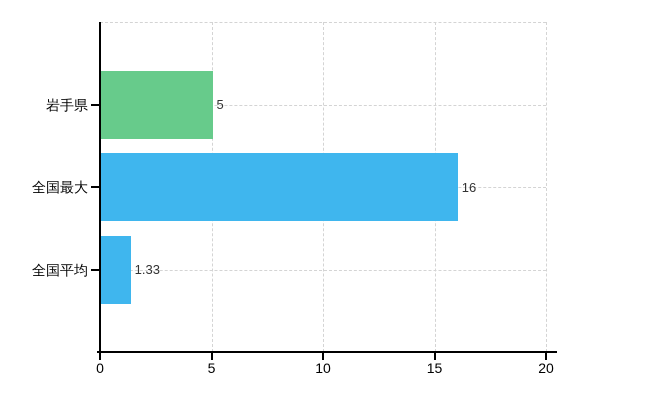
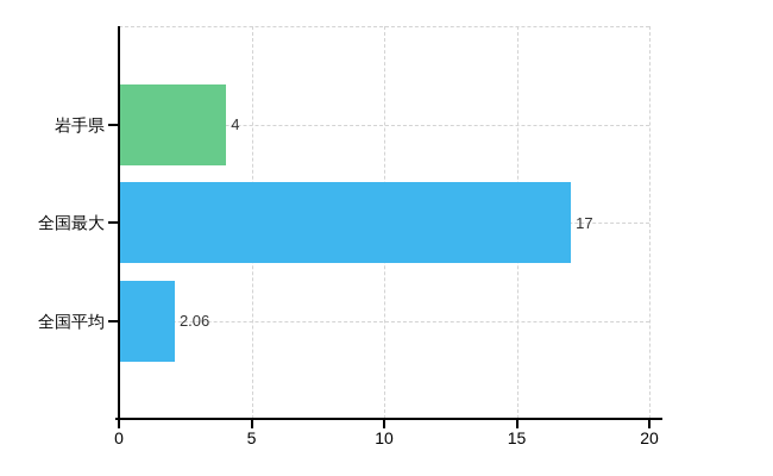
岩手県: 5 -> 4
全国最大: 16 -> 17
全国平均: 1.33 -> 2.06
